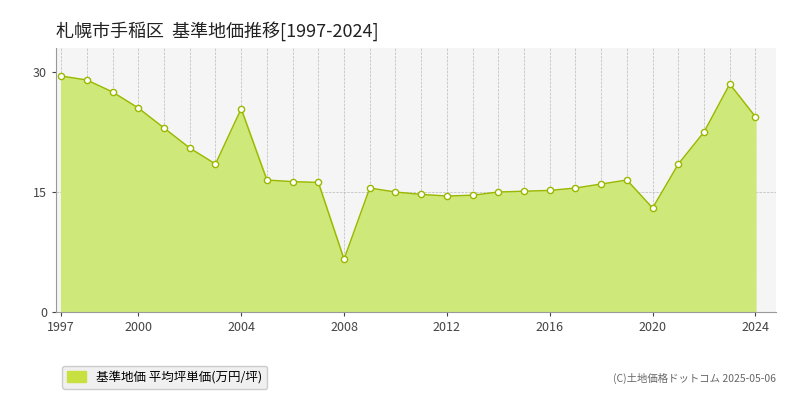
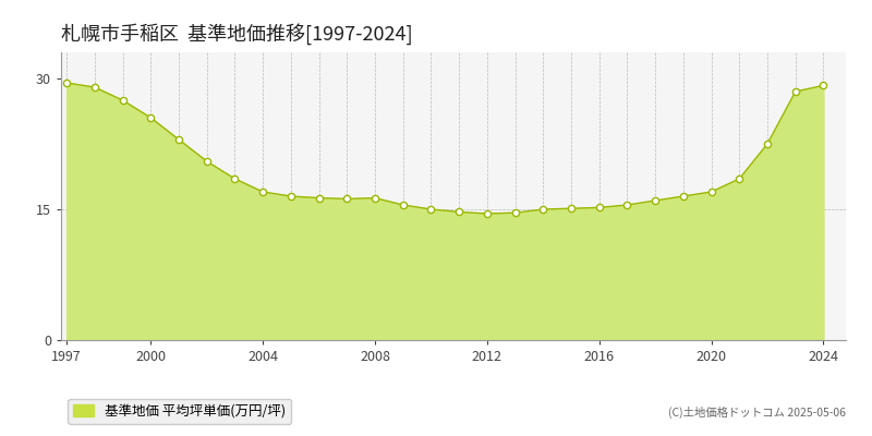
2004: 25.4 -> 17.0
2008: 6.6 -> 16.3
2020: 13.0 -> 17.0
2024: 24.4 -> 29.2
